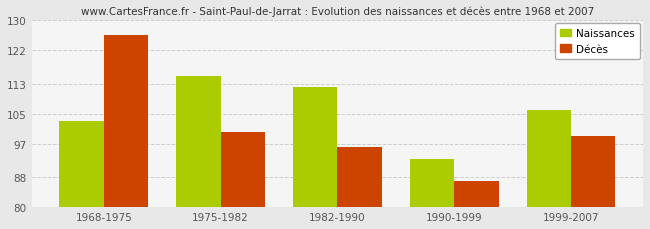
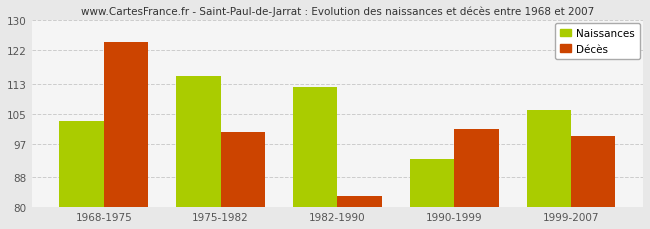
Décès/1968-1975: 126 -> 124
Décès/1982-1990: 96 -> 83
Décès/1990-1999: 87 -> 101
